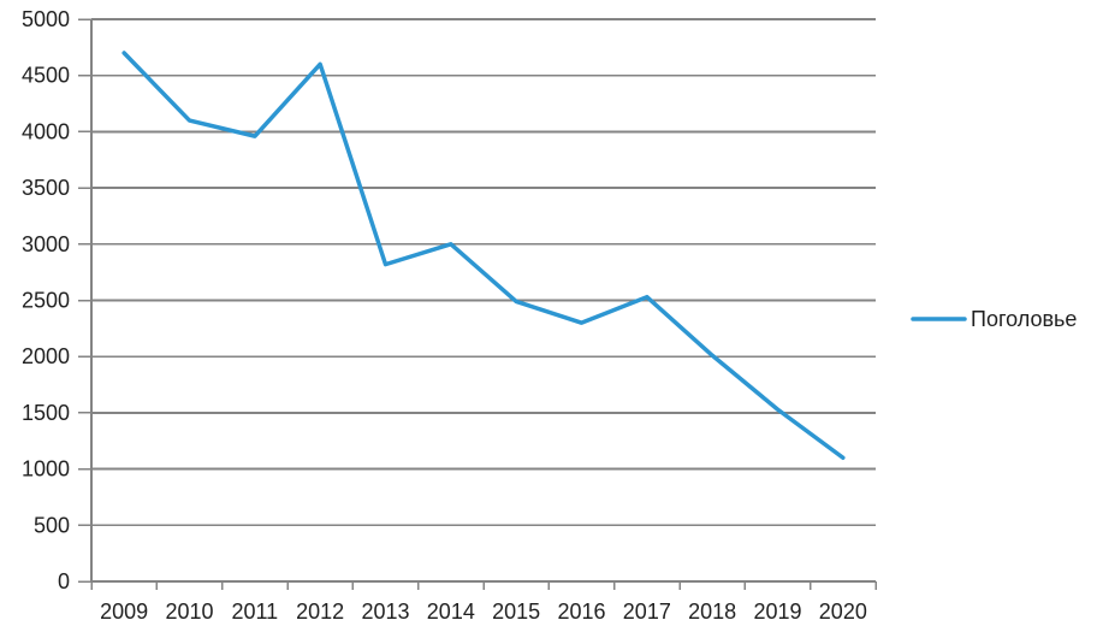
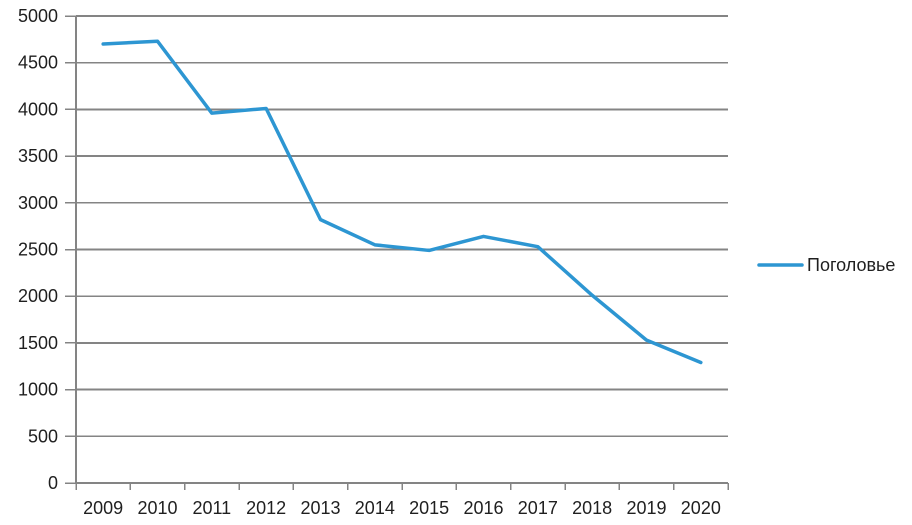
2010: 4100 -> 4700
2012: 4600 -> 4000
2014: 3000 -> 2600
2016: 2300 -> 2600
2020: 1100 -> 1300
